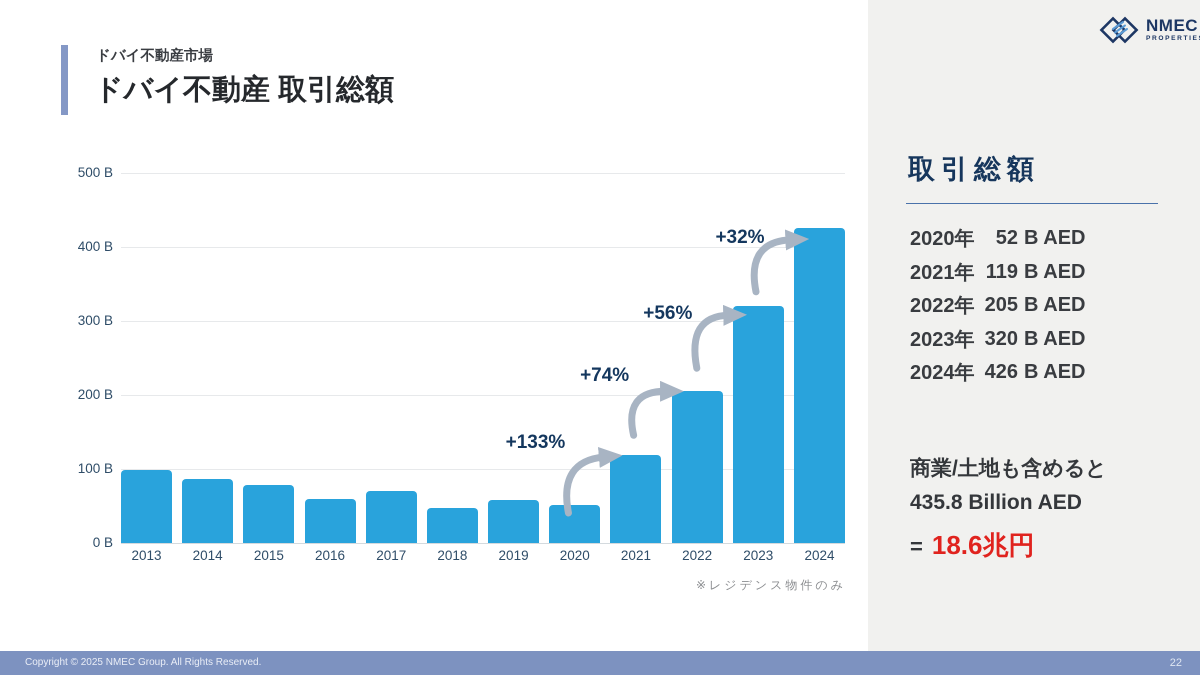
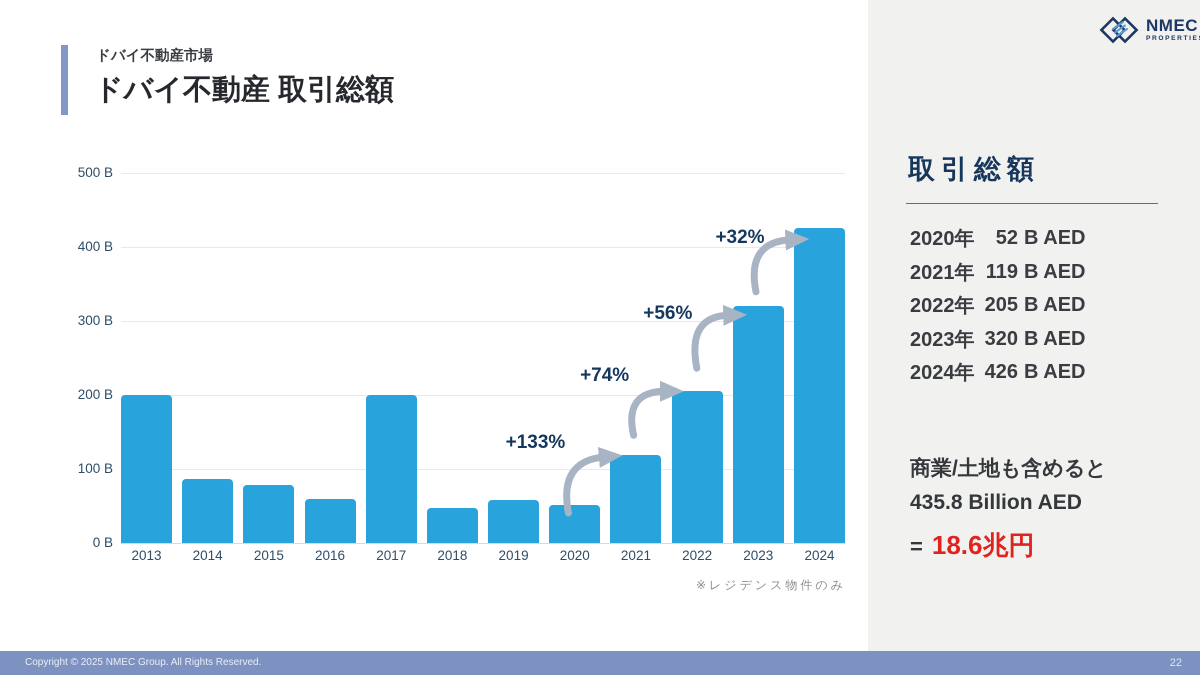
2013: 100B -> 200B
2017: 70B -> 200B
